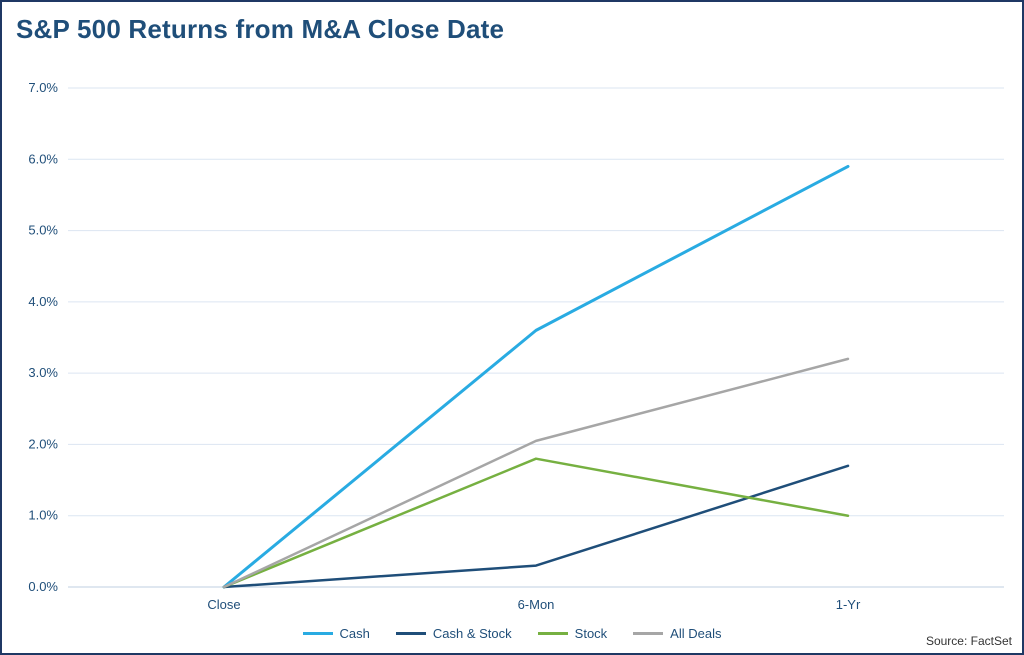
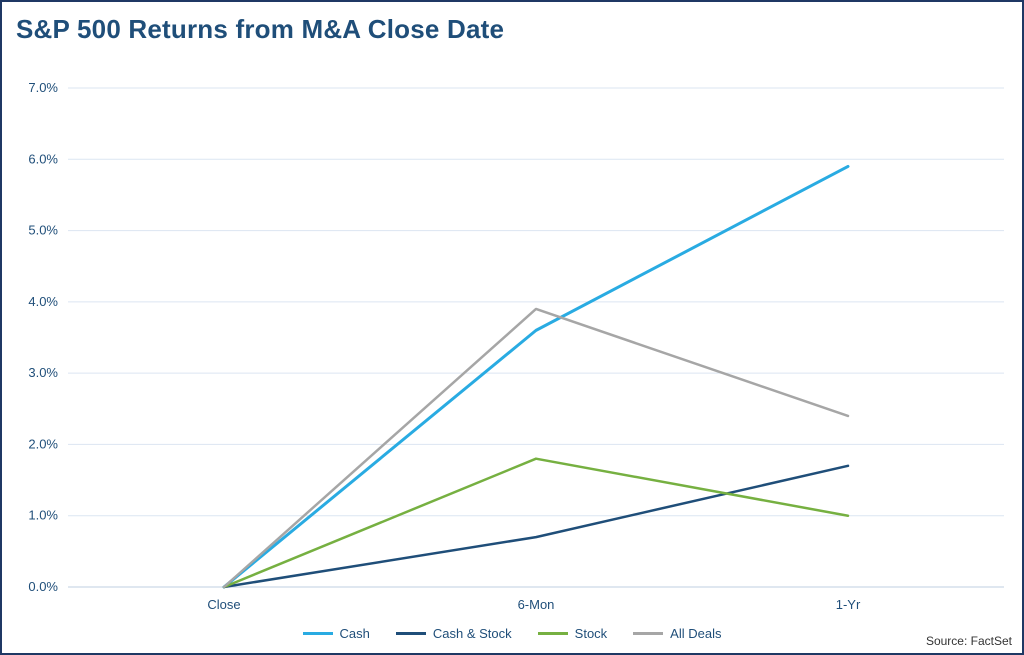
Cash & Stock/6-Mon: 0.3% -> 0.7%
All Deals/6-Mon: 2.0% -> 3.9%
All Deals/1-Yr: 3.2% -> 2.4%
